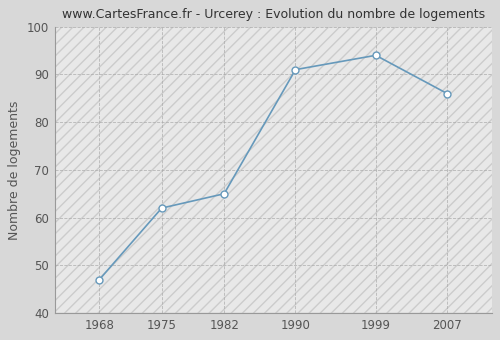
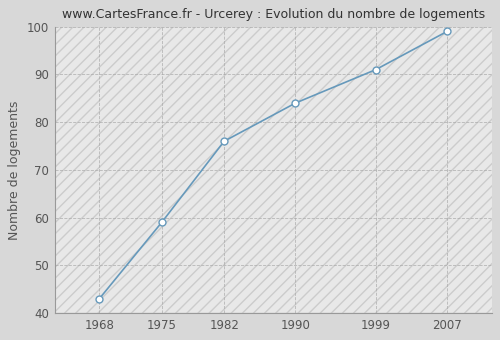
1968: 47 -> 43
1975: 62 -> 59
1982: 65 -> 76
1990: 91 -> 84
1999: 94 -> 91
2007: 86 -> 99
